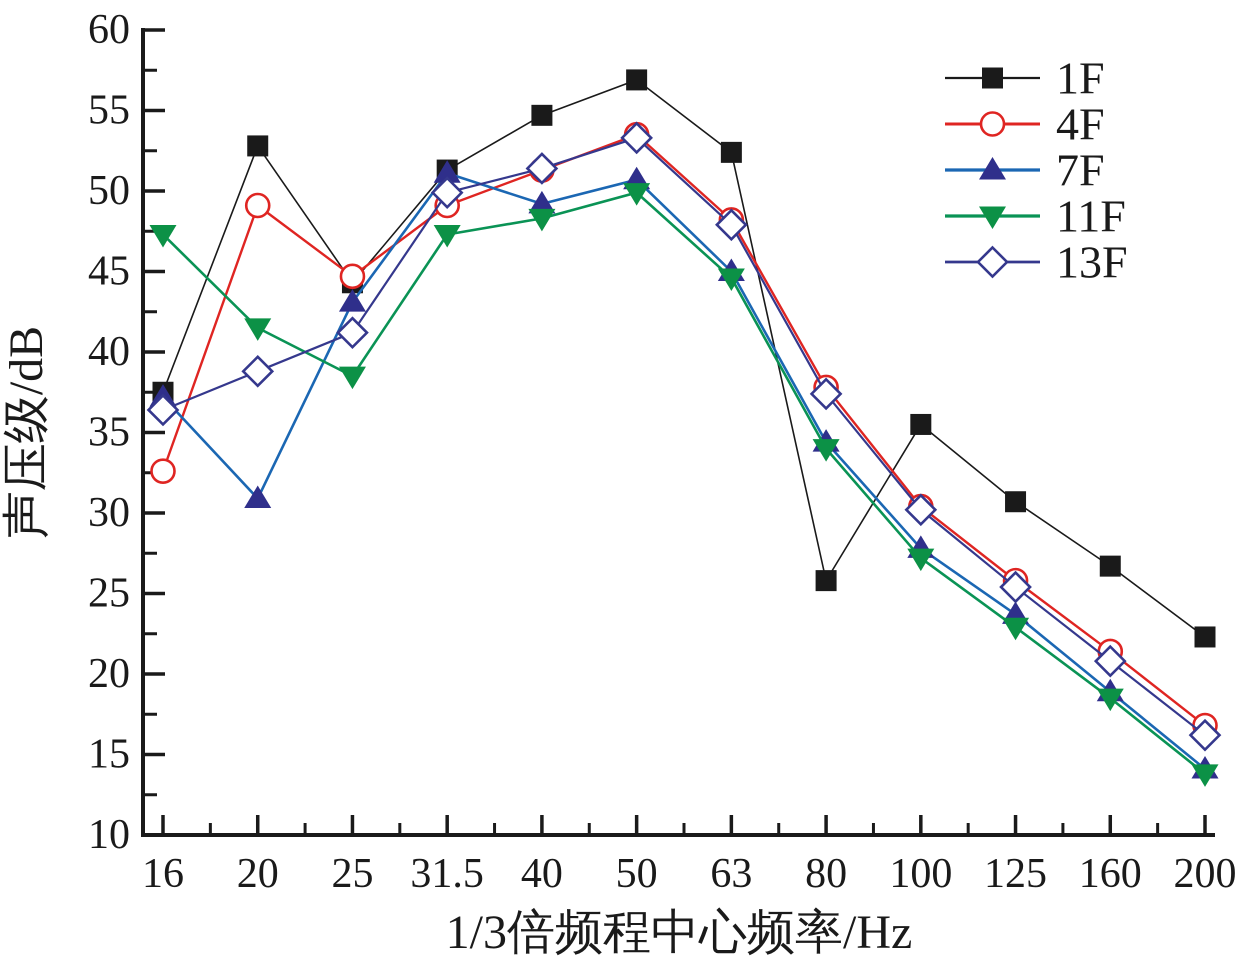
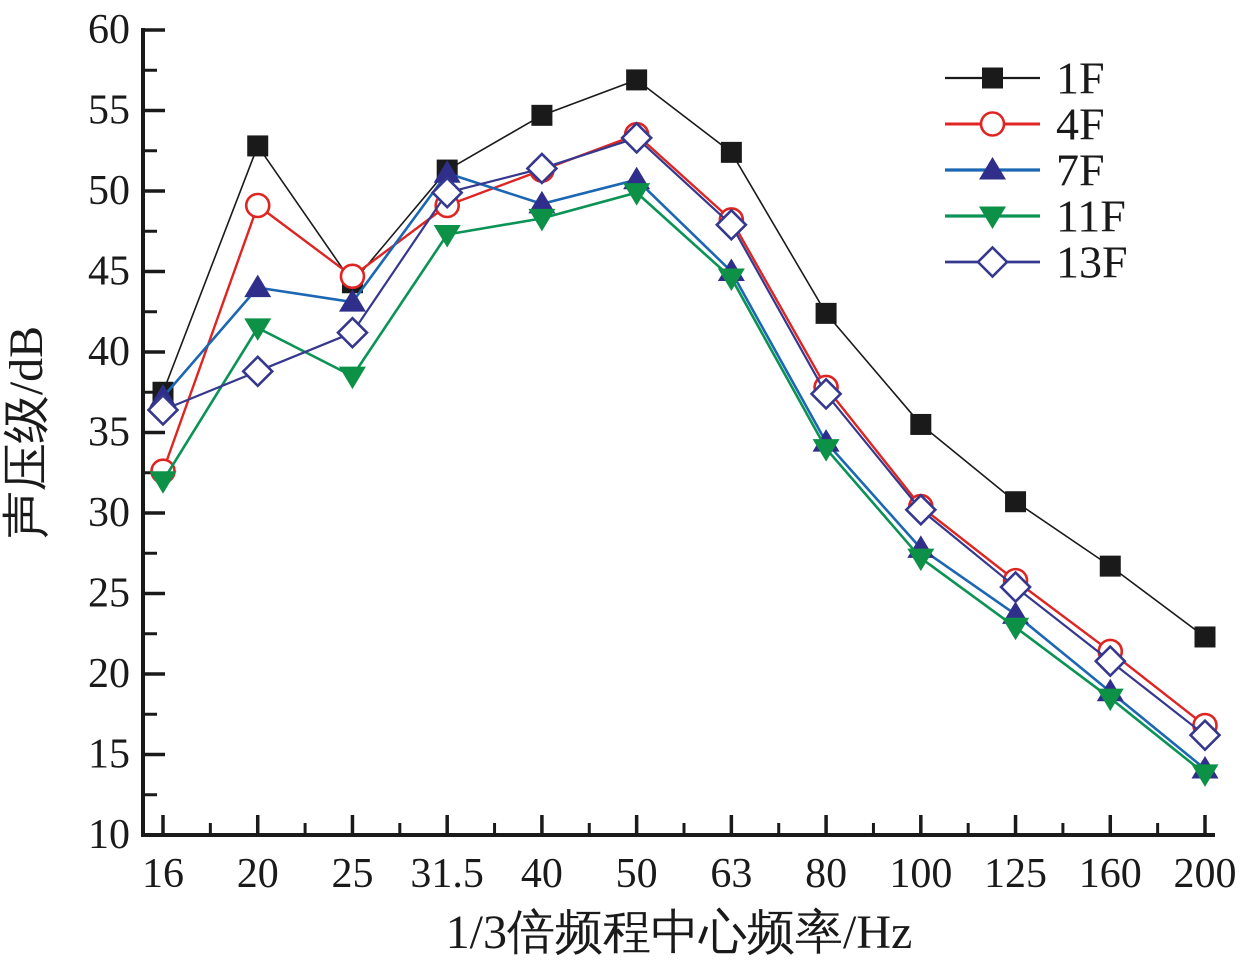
11F/16: 47.3 -> 32.0
7F/20: 30.9 -> 44.0
1F/80: 25.8 -> 42.4
